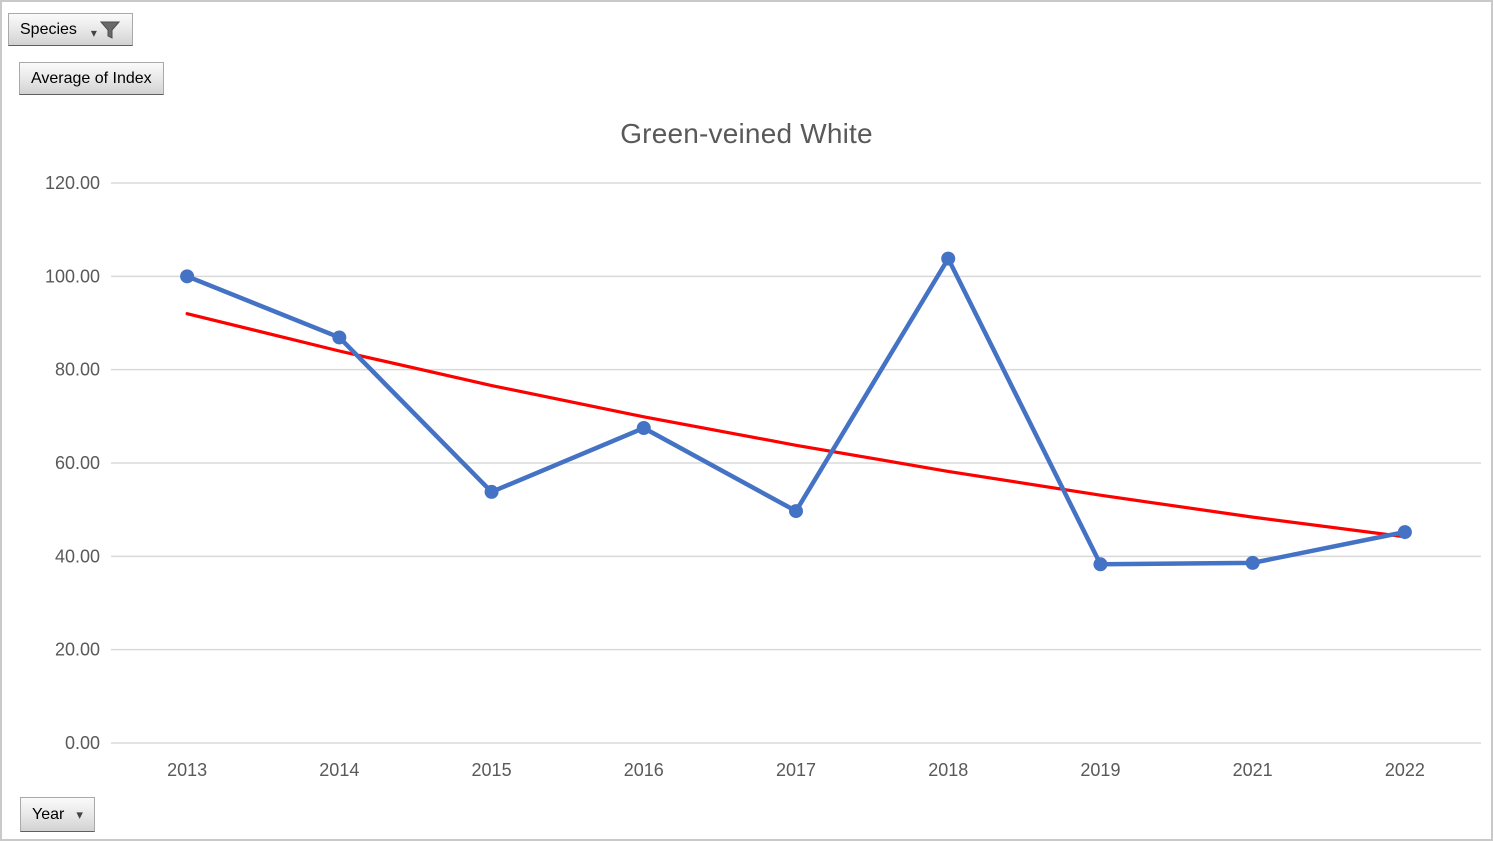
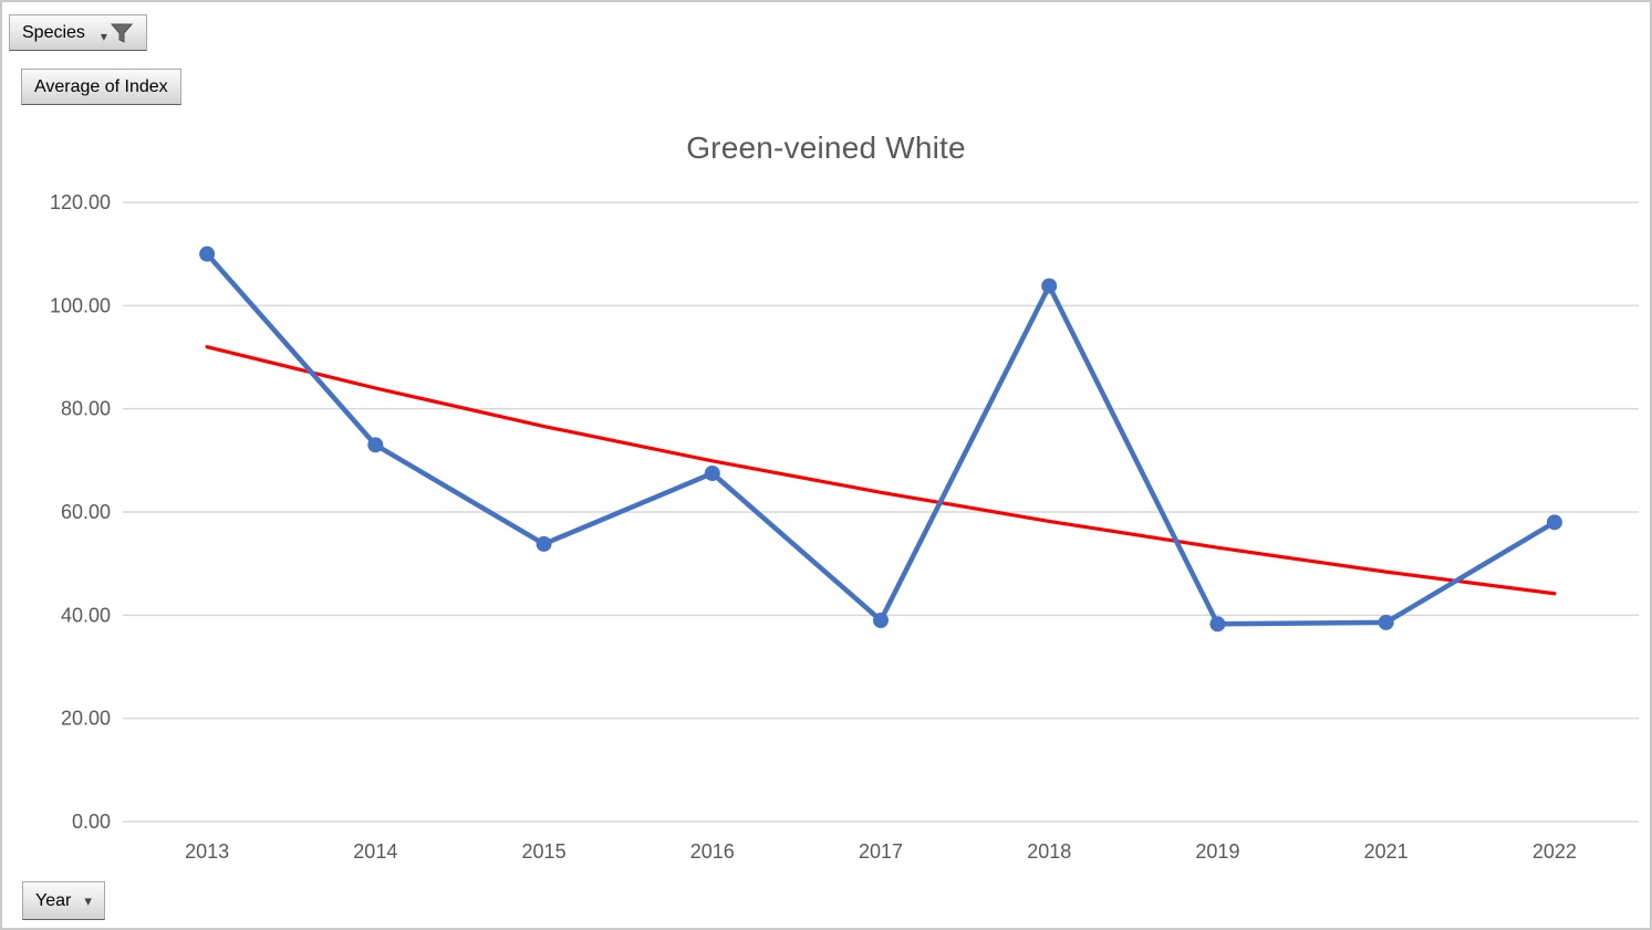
Average of Index/2013: 100 -> 110
Average of Index/2014: 87 -> 73
Average of Index/2017: 50 -> 39
Average of Index/2022: 45 -> 58
